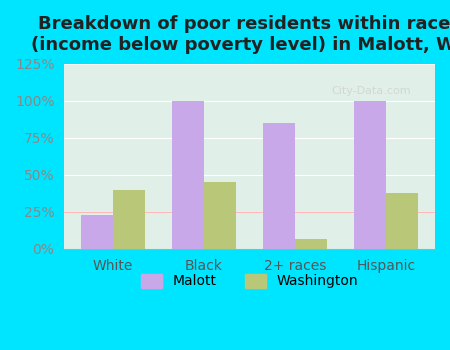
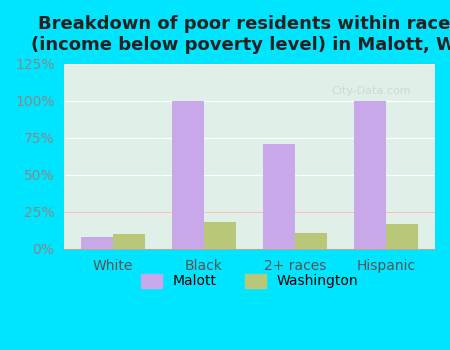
Malott/White: 23% -> 8%
Washington/White: 40% -> 10%
Washington/Black: 45% -> 18%
Malott/2+ races: 85% -> 71%
Washington/2+ races: 7% -> 11%
Washington/Hispanic: 38% -> 17%
